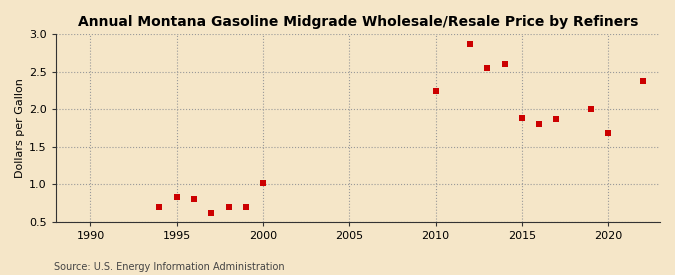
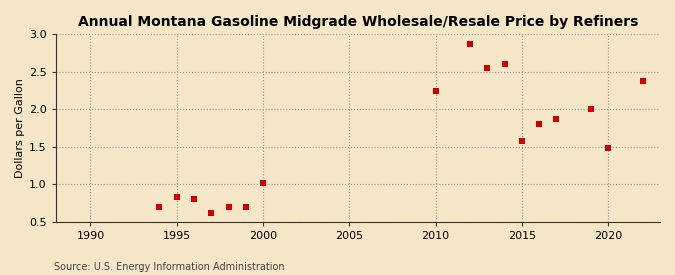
2015: 1.88 -> 1.58
2020: 1.68 -> 1.48
